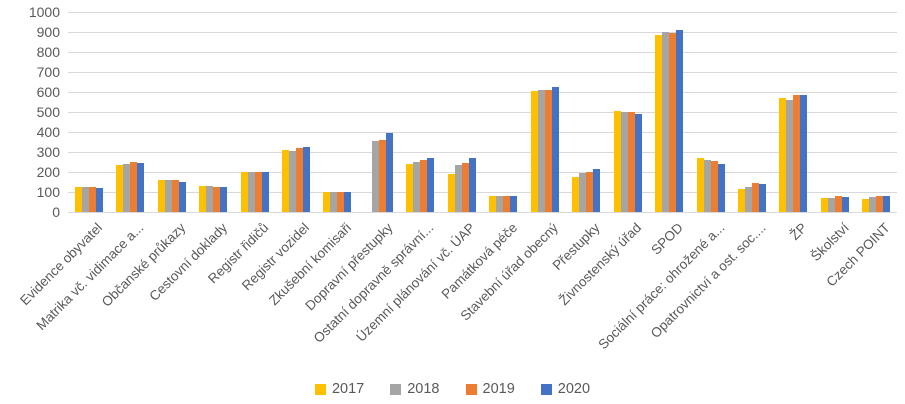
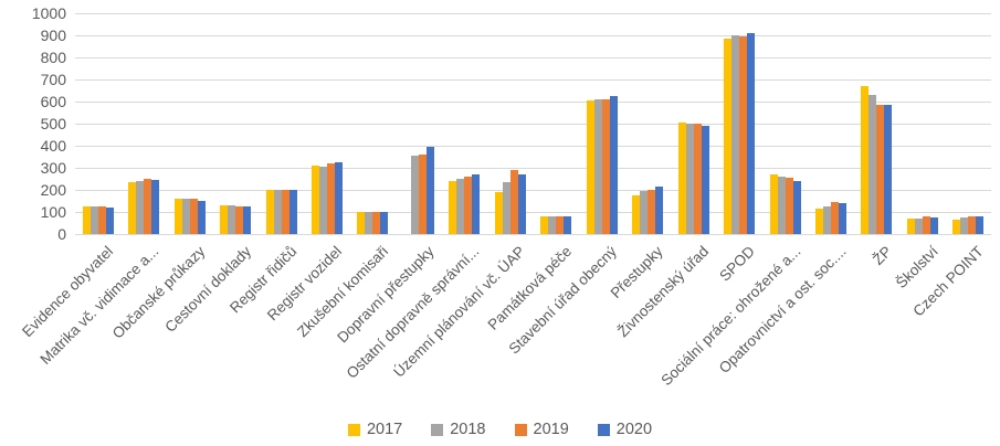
2019/Územní plánování vč. ÚAP: 240 -> 290
2017/ŽP: 570 -> 670
2018/ŽP: 560 -> 630
